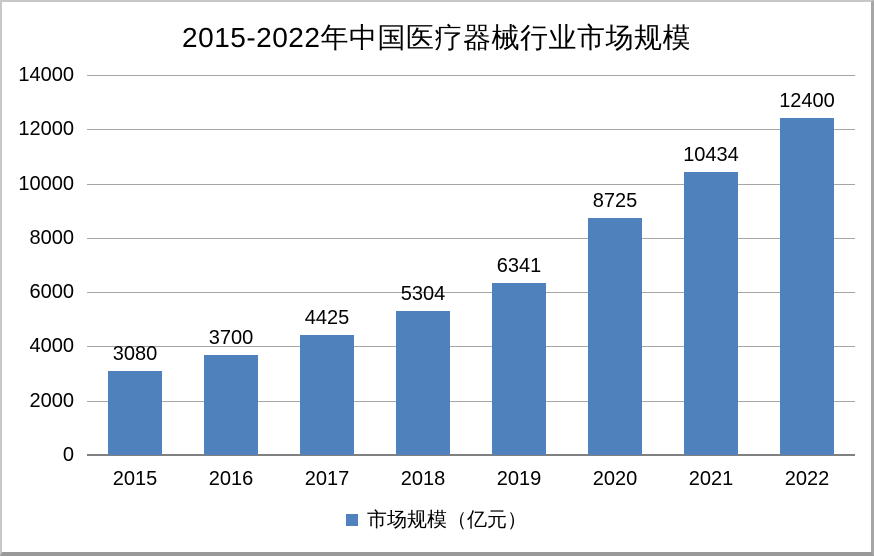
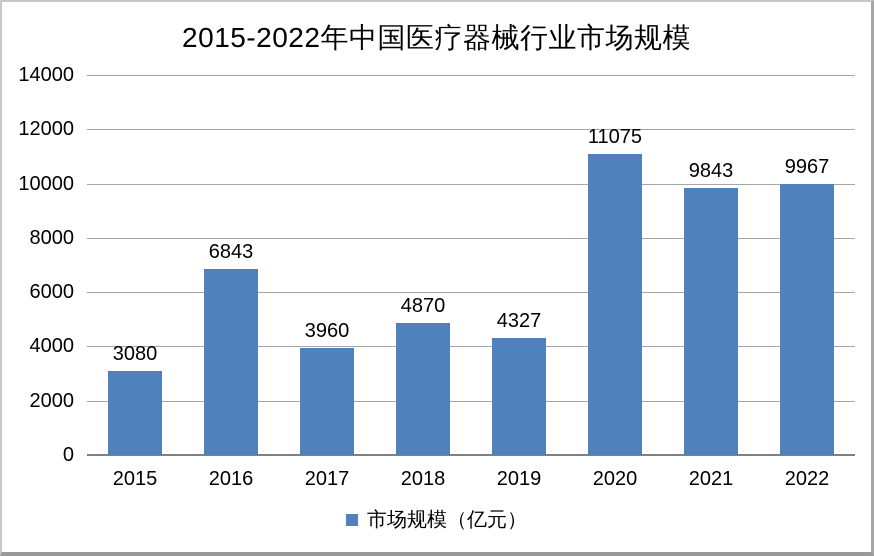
2016: 3700 -> 6843
2017: 4425 -> 3960
2018: 5304 -> 4870
2019: 6341 -> 4327
2020: 8725 -> 11075
2021: 10434 -> 9843
2022: 12400 -> 9967
